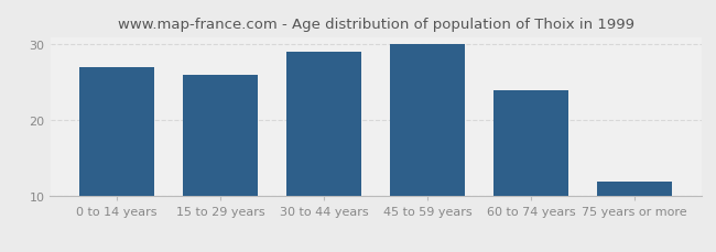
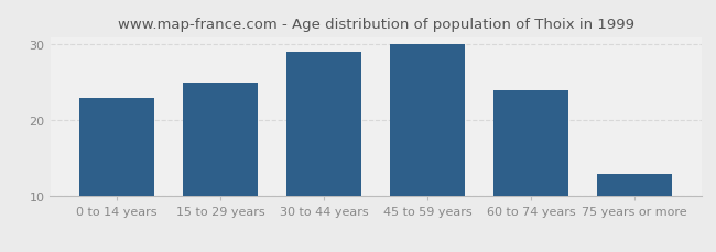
0 to 14 years: 27 -> 23
15 to 29 years: 26 -> 25
75 years or more: 12 -> 13
